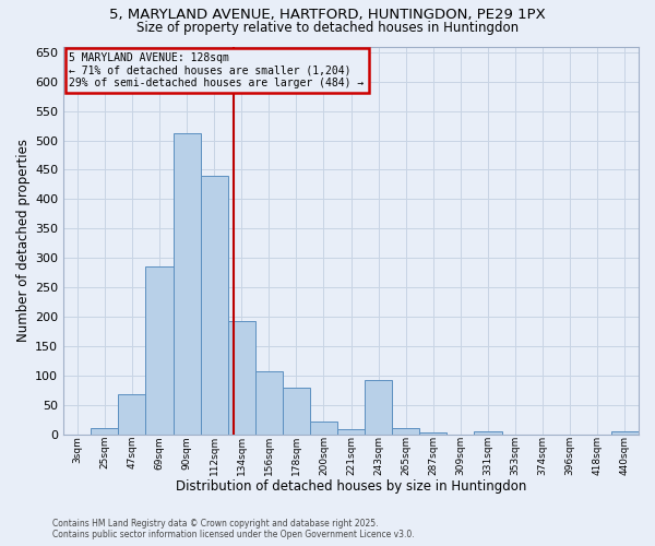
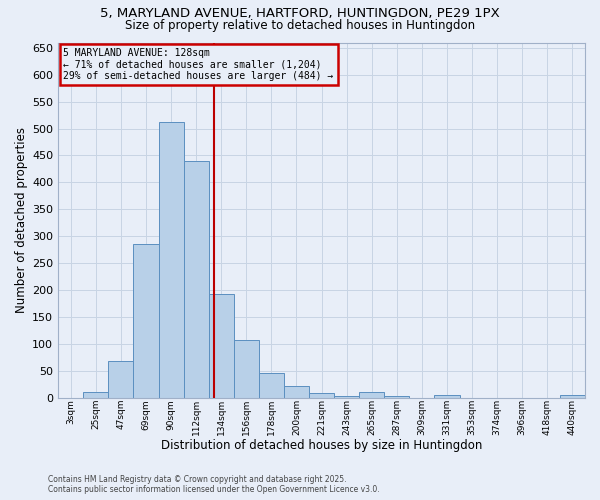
178sqm: 80 -> 46
243sqm: 92 -> 3
